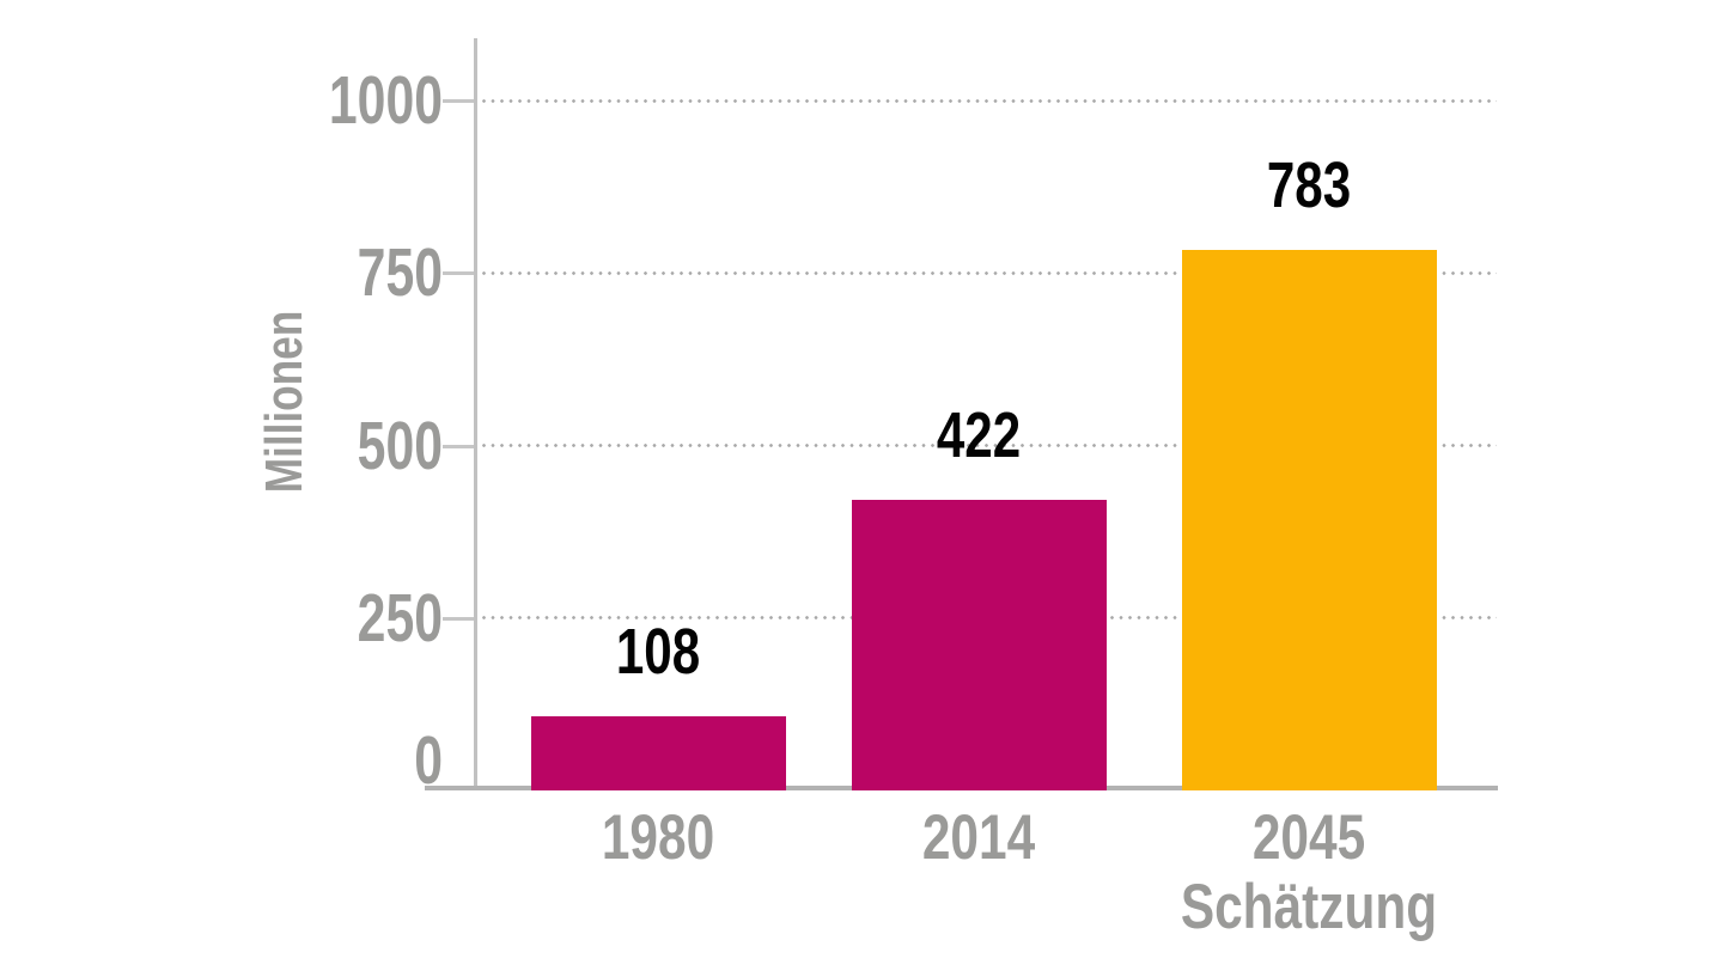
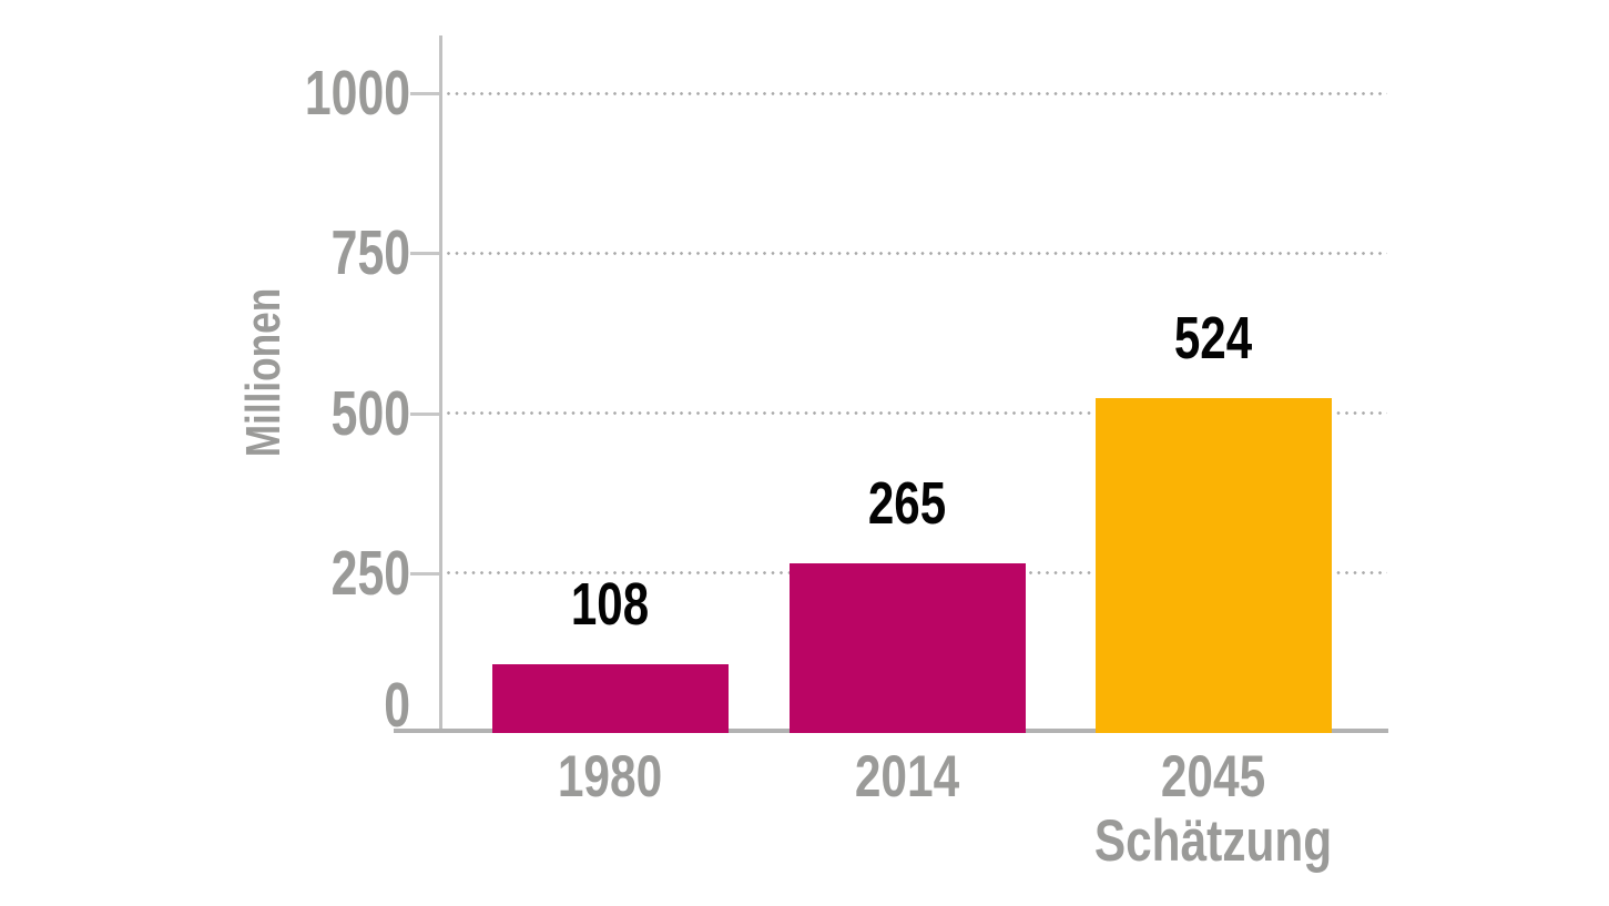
2014: 422 -> 265
2045: 783 -> 524
